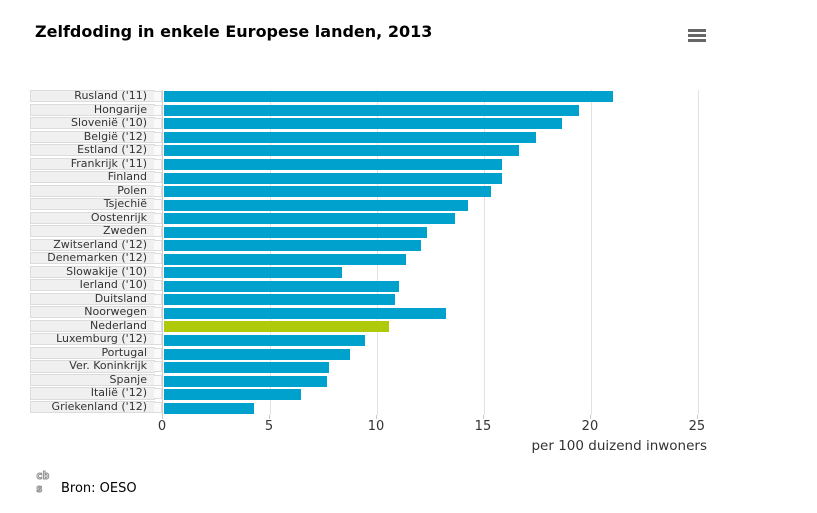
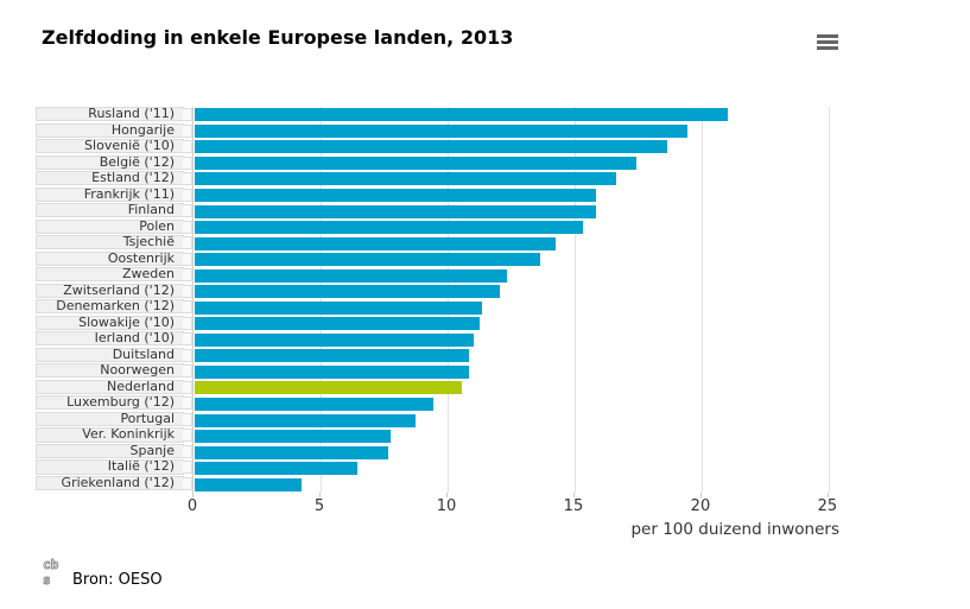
Slowakije ('10): 8.3 -> 11.2
Noorwegen: 13.2 -> 10.8
